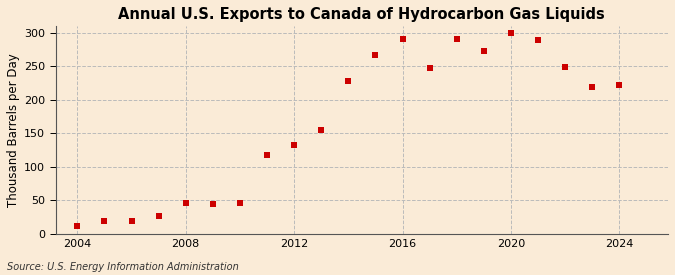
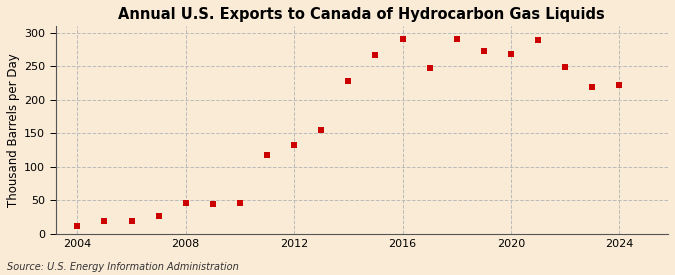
2020: 299 -> 268
